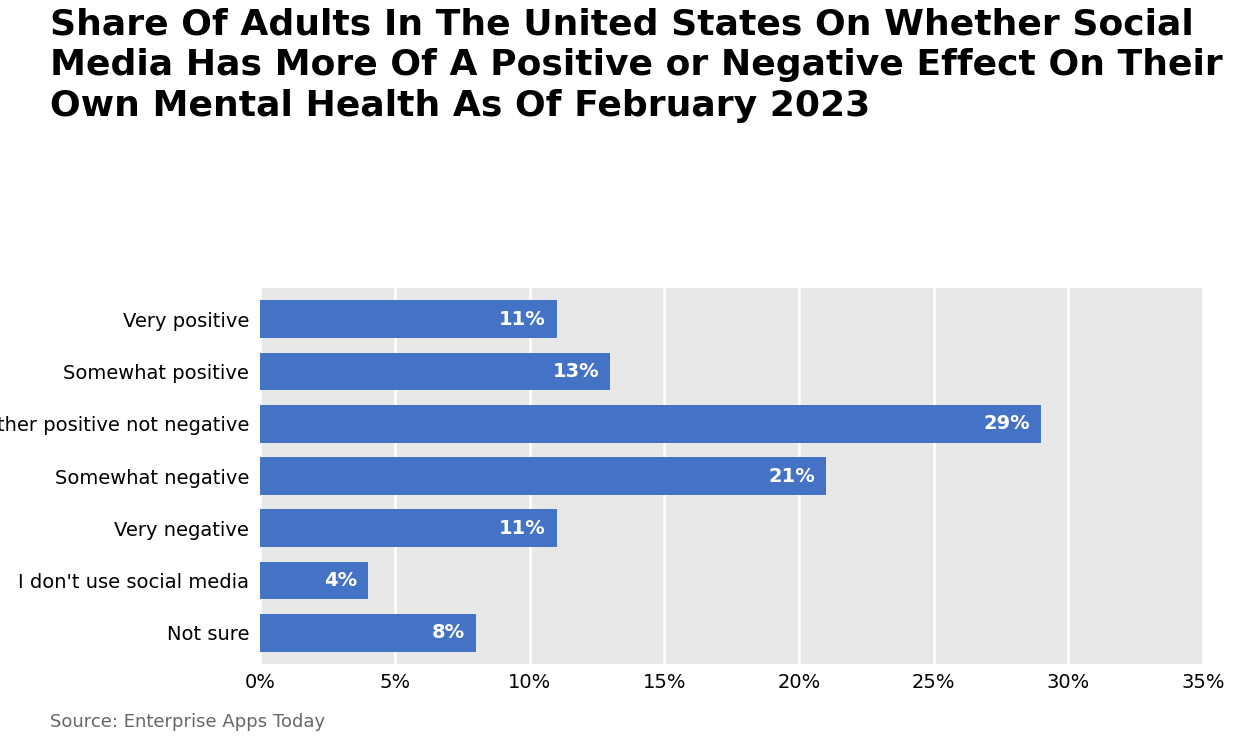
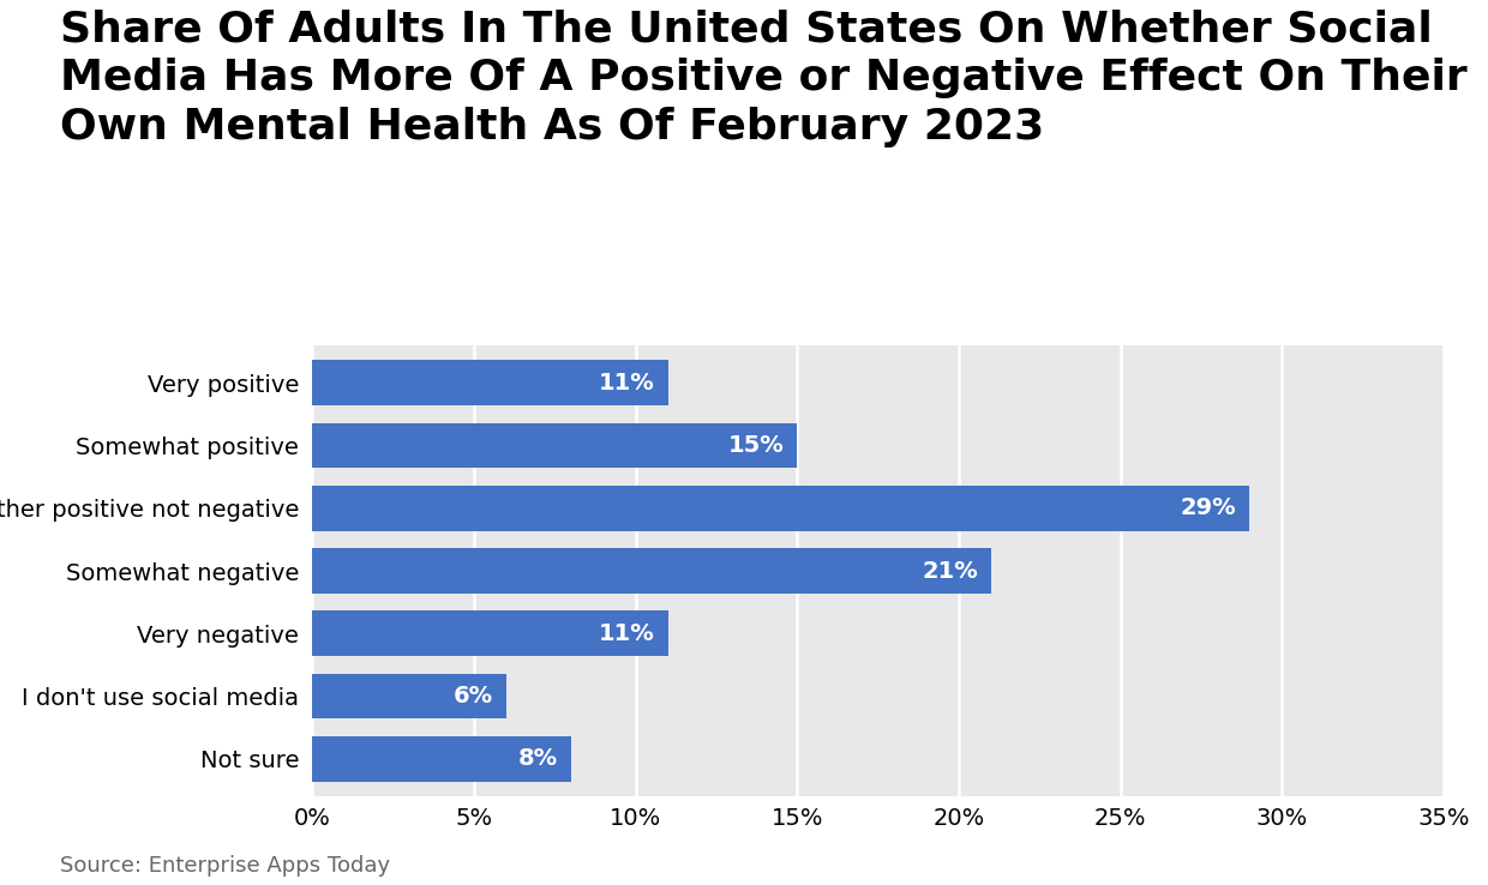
Somewhat positive: 13% -> 15%
I don't use social media: 4% -> 6%
